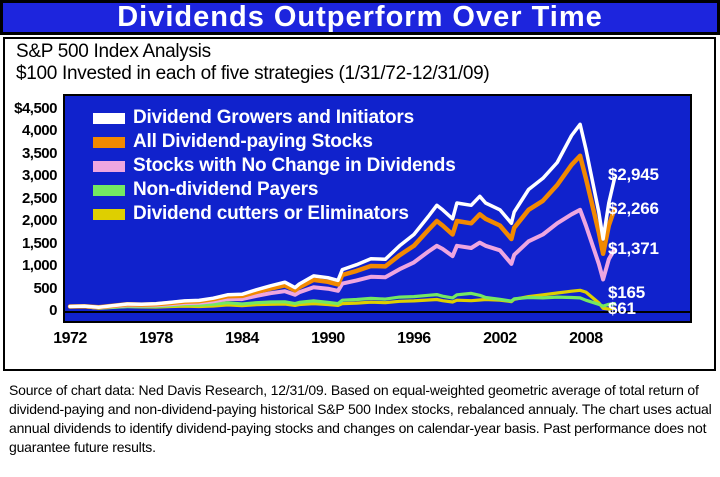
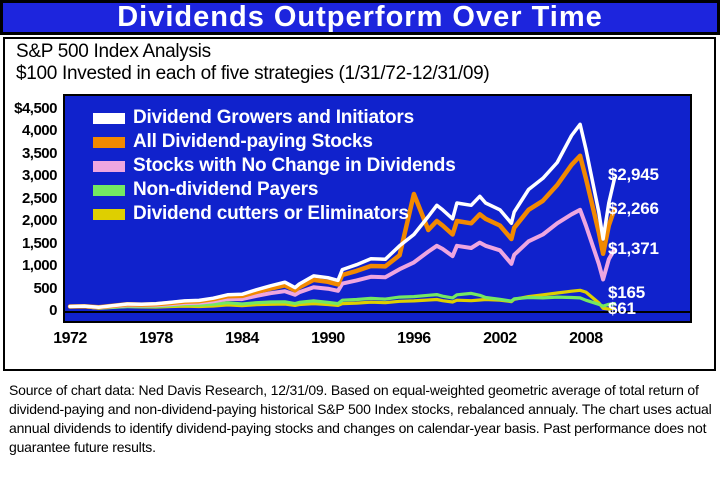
All Dividend-paying Stocks/1996: $1400 -> $2600
